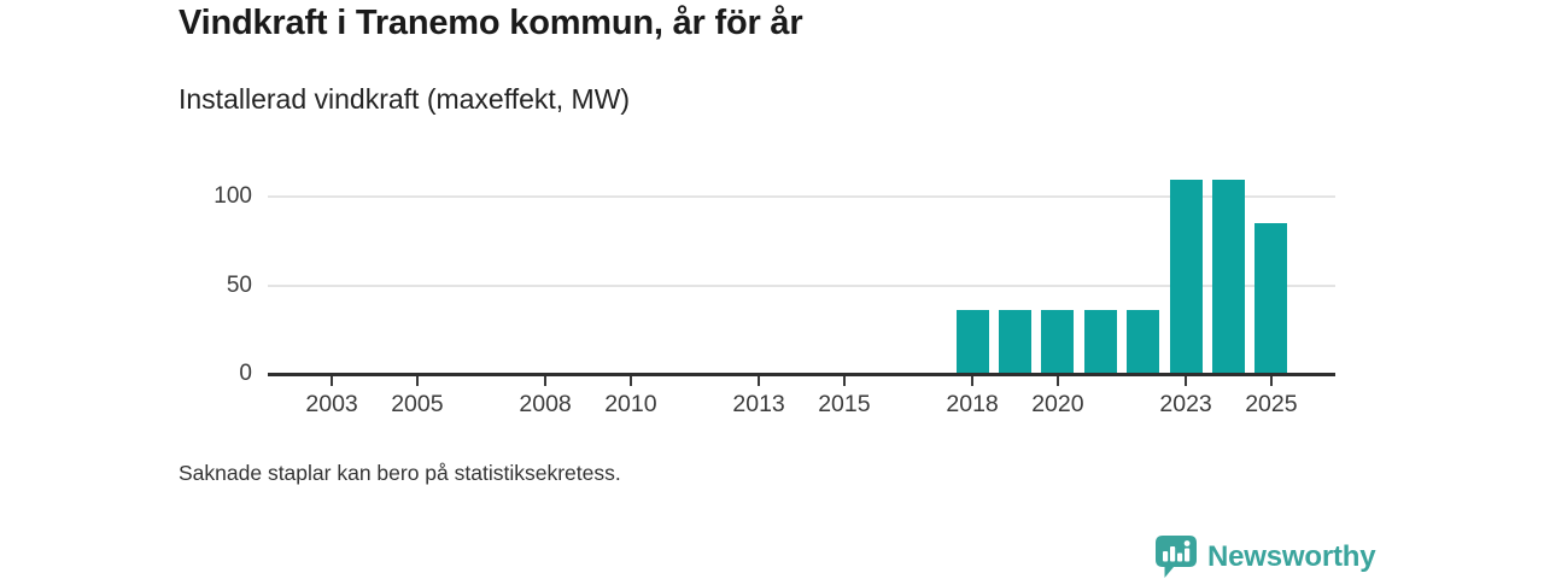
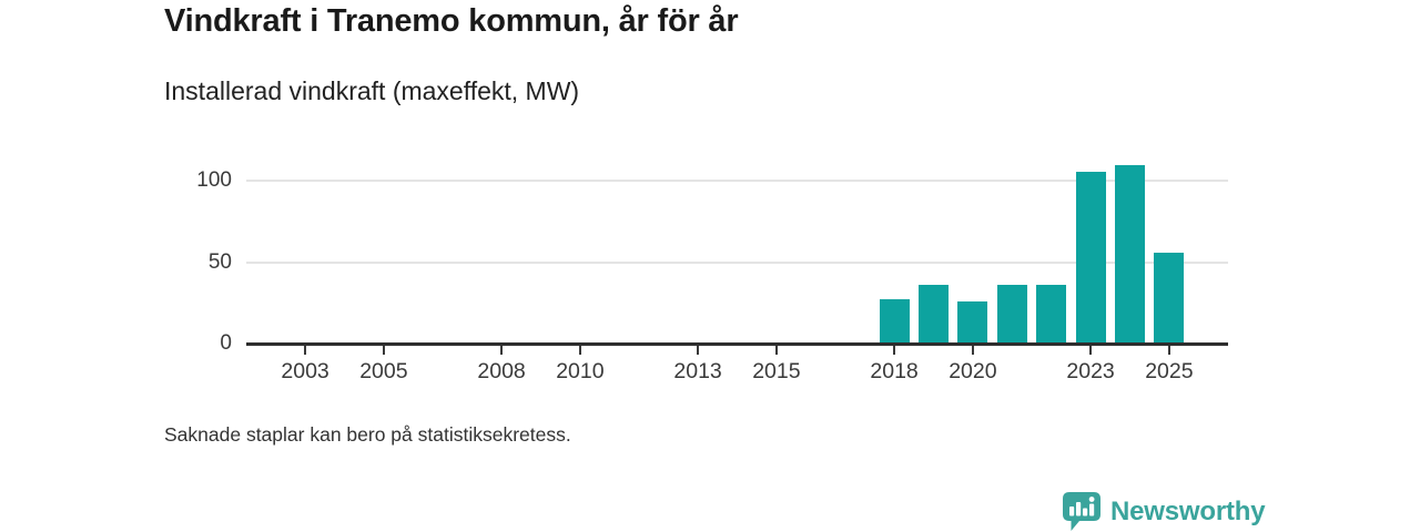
2018: 36 -> 27
2020: 36 -> 26
2023: 110 -> 106
2025: 85 -> 56
